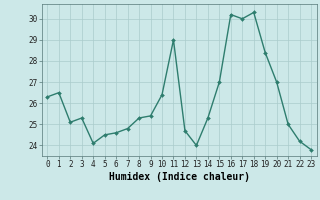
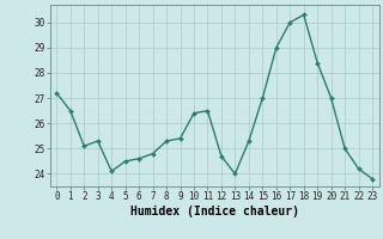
0: 26.3 -> 27.2
11: 29.0 -> 26.5
16: 30.2 -> 29.0
